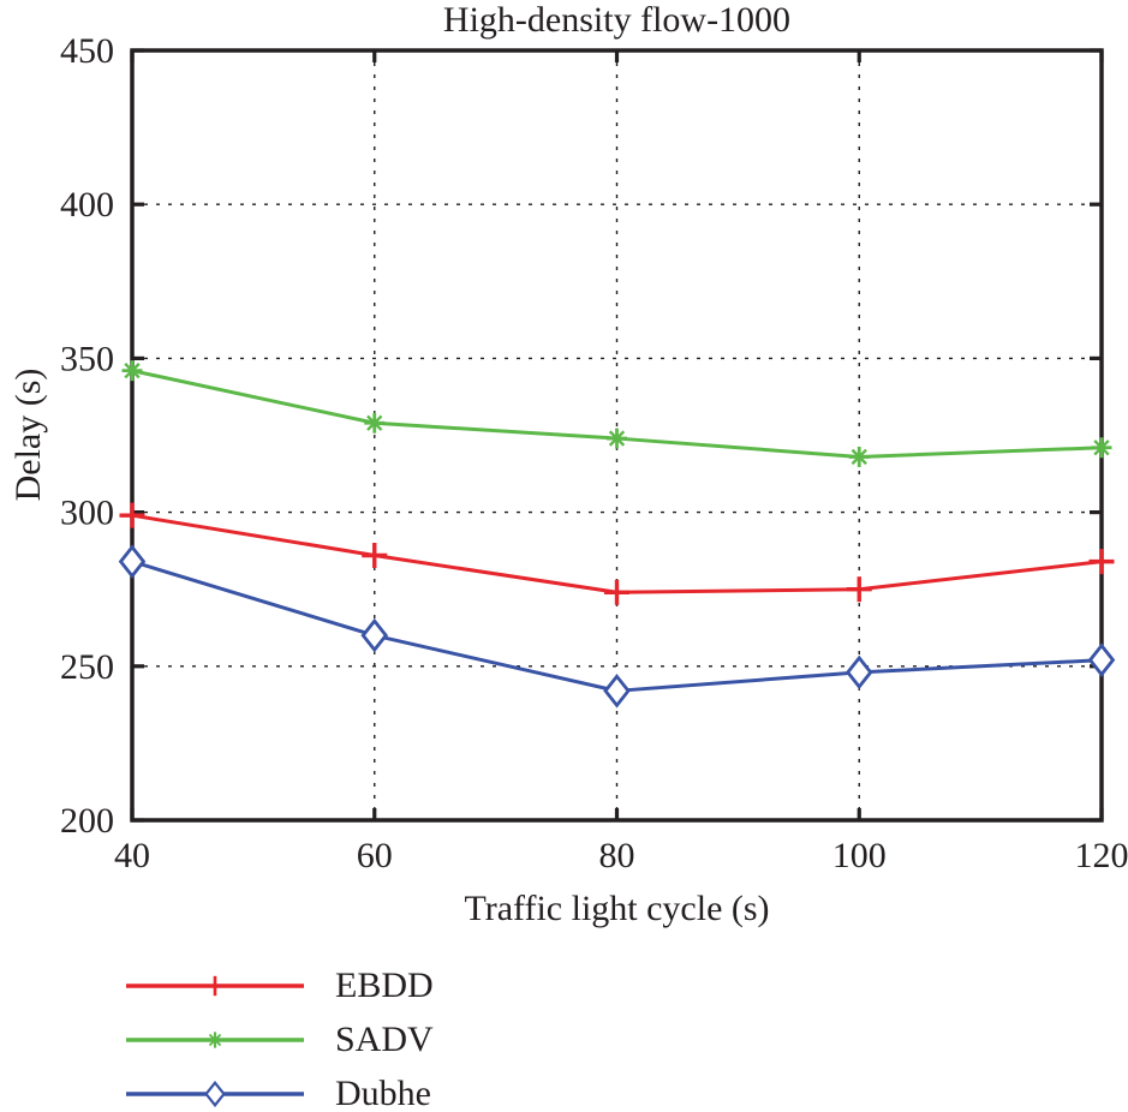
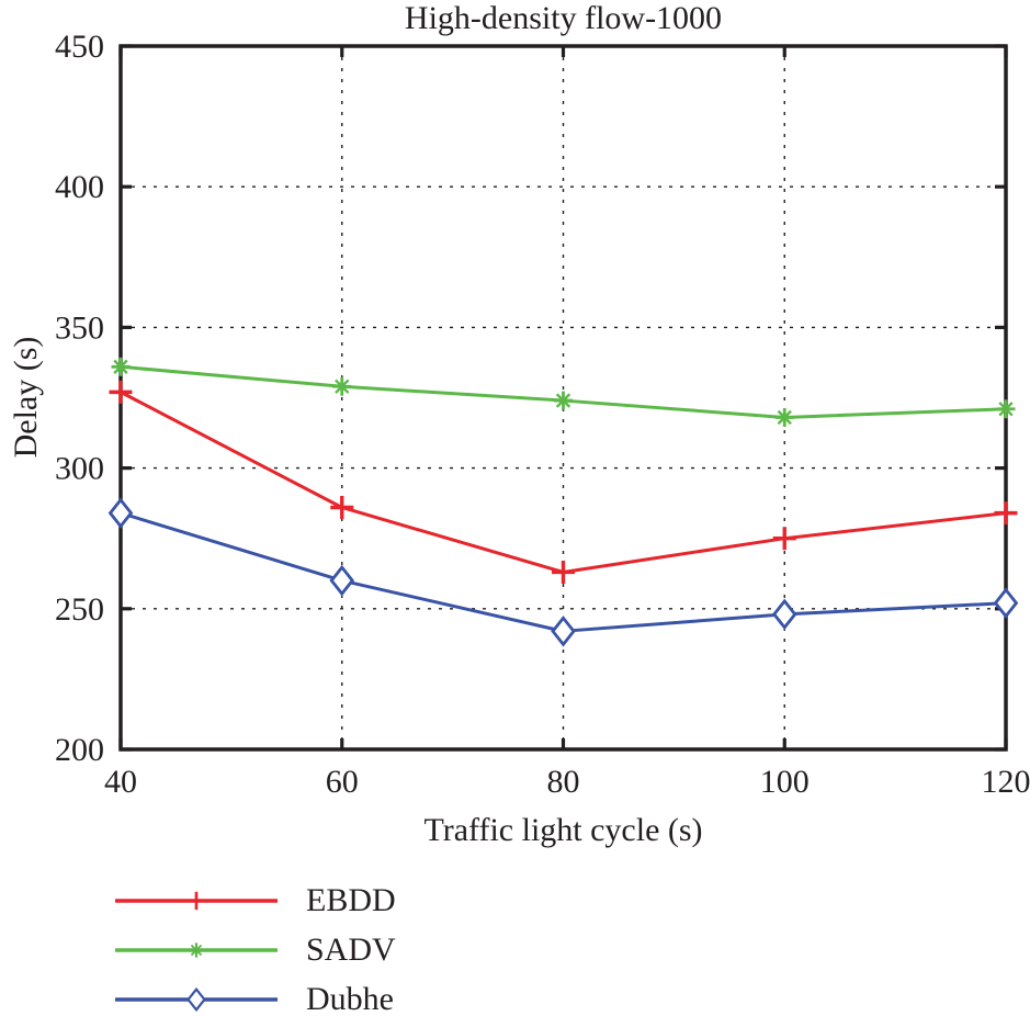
EBDD/40: 299 -> 327
SADV/40: 346 -> 336
EBDD/80: 274 -> 263
